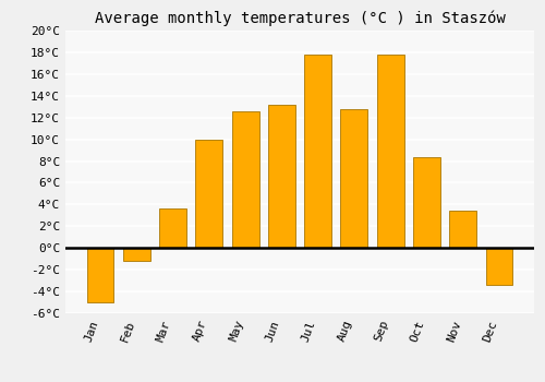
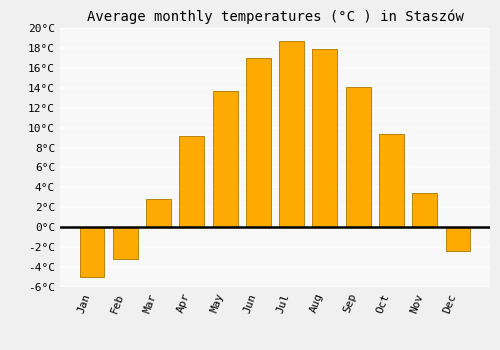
Feb: -1.2°C -> -3.2°C
Mar: 3.6°C -> 2.8°C
Apr: 10.0°C -> 9.2°C
May: 12.6°C -> 13.7°C
Jun: 13.2°C -> 17.0°C
Jul: 17.8°C -> 18.7°C
Aug: 12.8°C -> 17.9°C
Sep: 17.8°C -> 14.1°C
Oct: 8.4°C -> 9.4°C
Dec: -3.4°C -> -2.4°C
